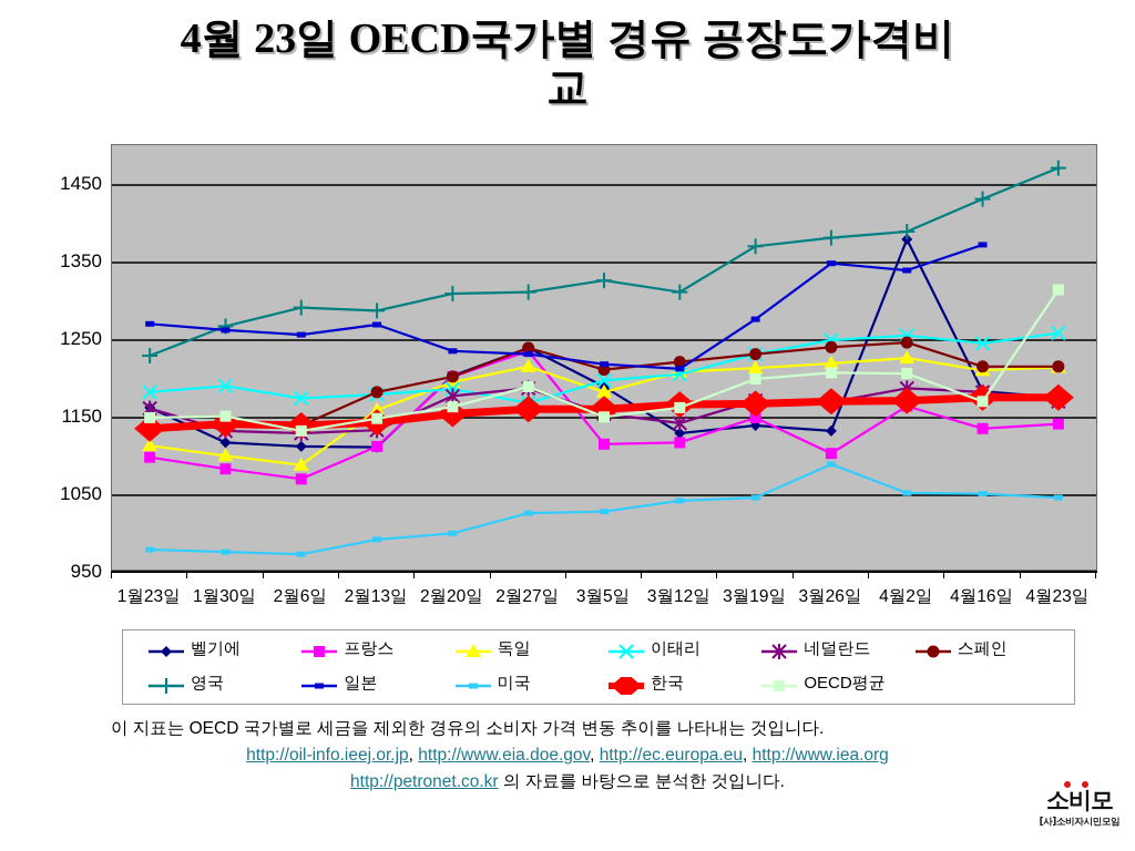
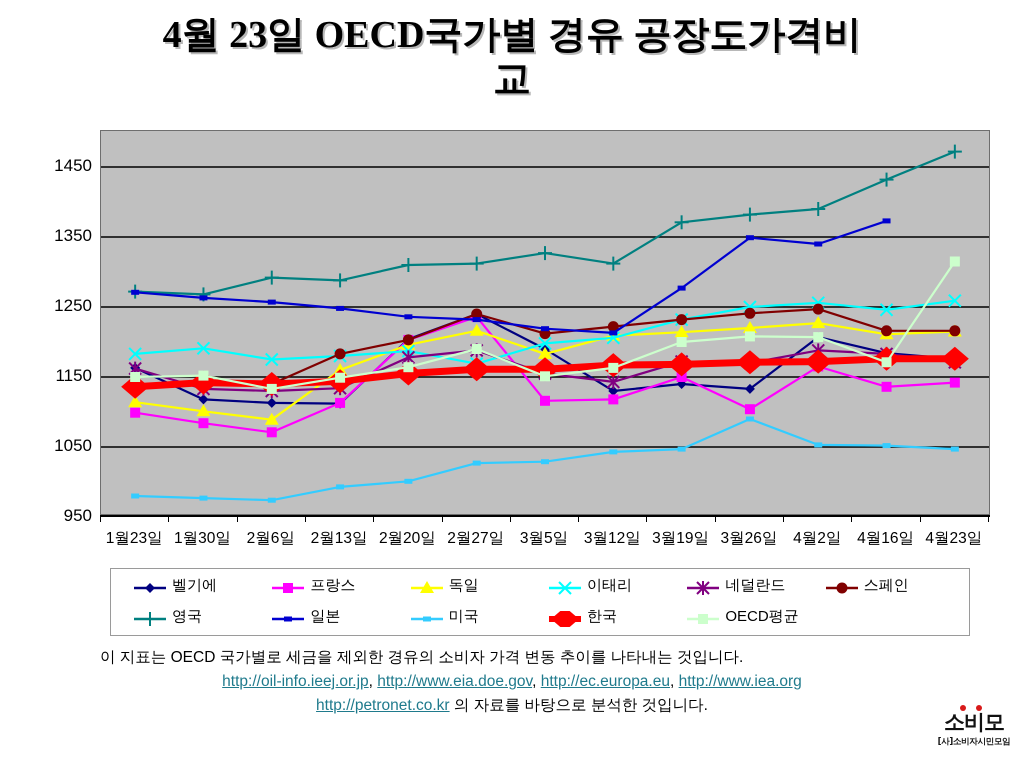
영국/1월23일: 1230 -> 1270
일본/2월13일: 1270 -> 1250
벨기에/4월2일: 1380 -> 1210
